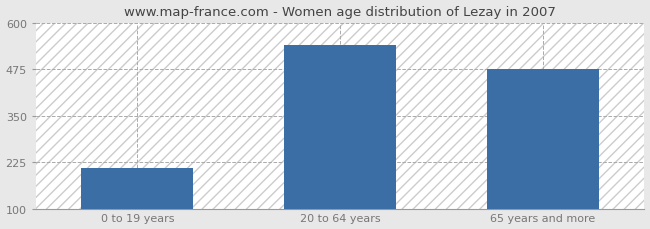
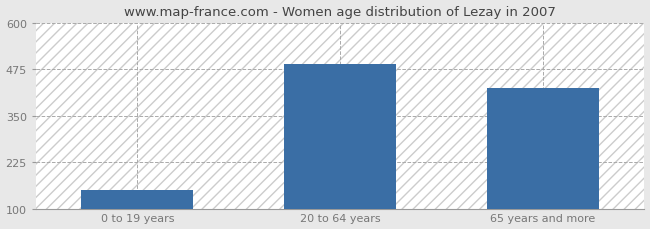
0 to 19 years: 210 -> 150
20 to 64 years: 540 -> 490
65 years and more: 475 -> 425
